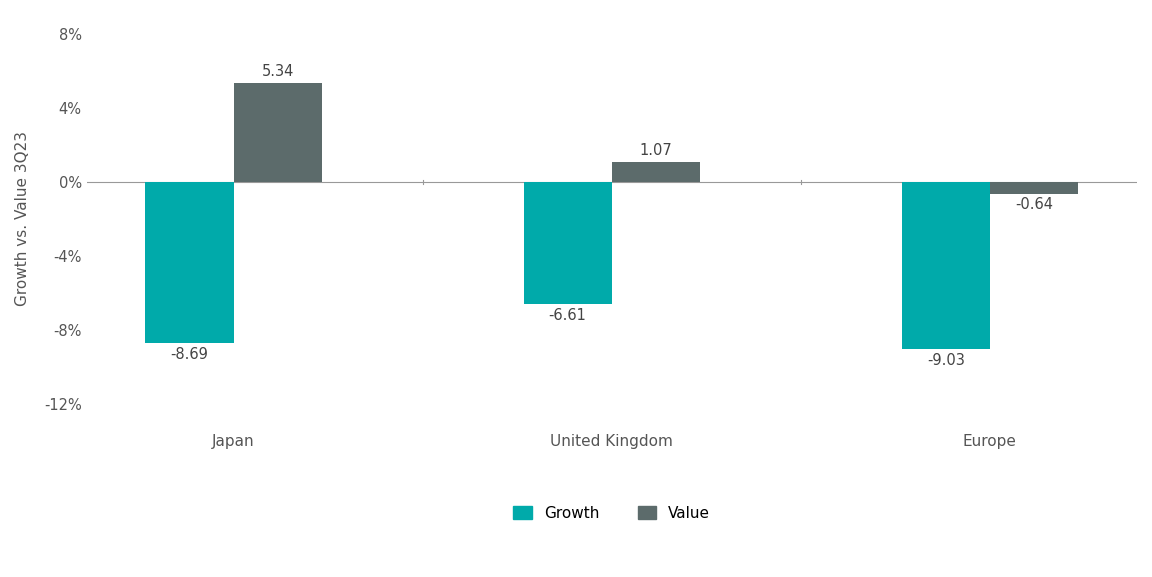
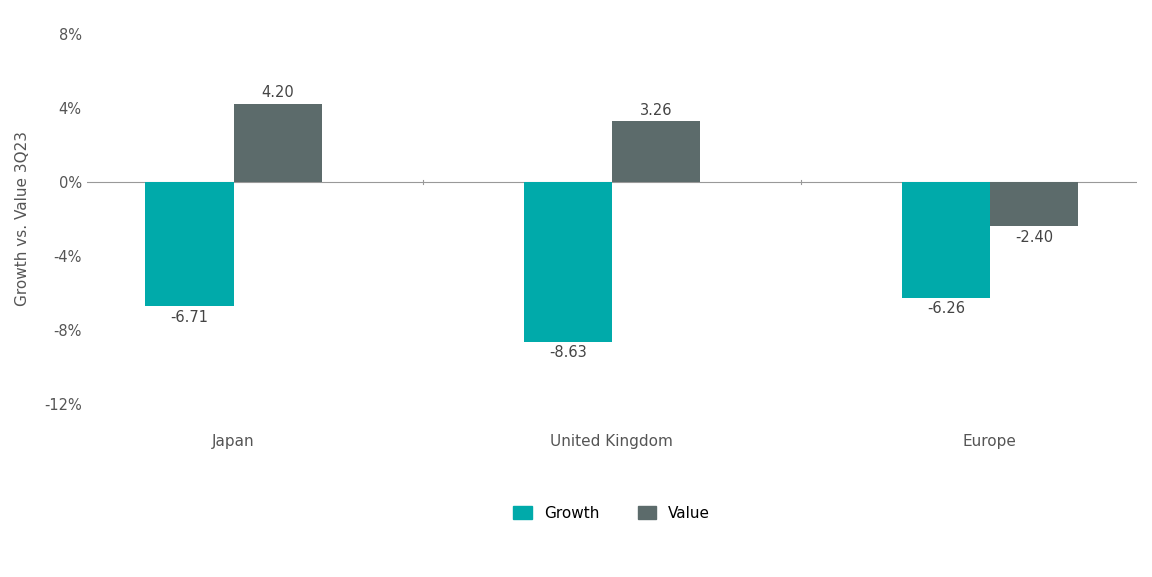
Growth/Japan: -8.69 -> -6.71
Value/Japan: 5.34 -> 4.20
Growth/United Kingdom: -6.61 -> -8.63
Value/United Kingdom: 1.07 -> 3.26
Growth/Europe: -9.03 -> -6.26
Value/Europe: -0.64 -> -2.40
